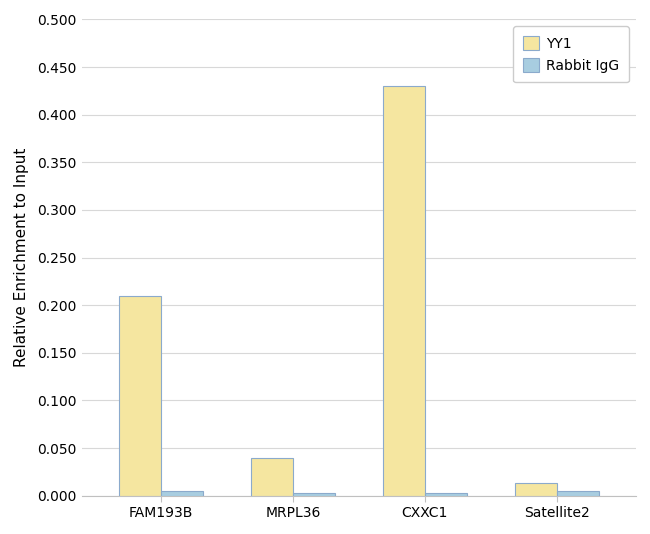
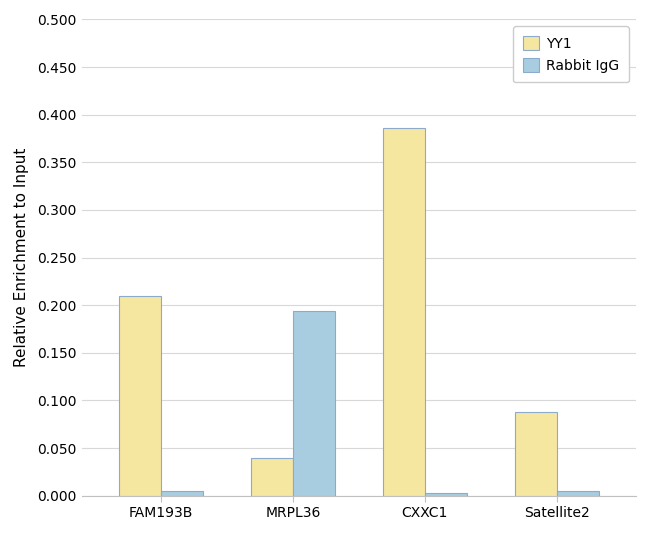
Rabbit IgG/MRPL36: 0.003 -> 0.194
YY1/CXXC1: 0.430 -> 0.386
YY1/Satellite2: 0.013 -> 0.088
